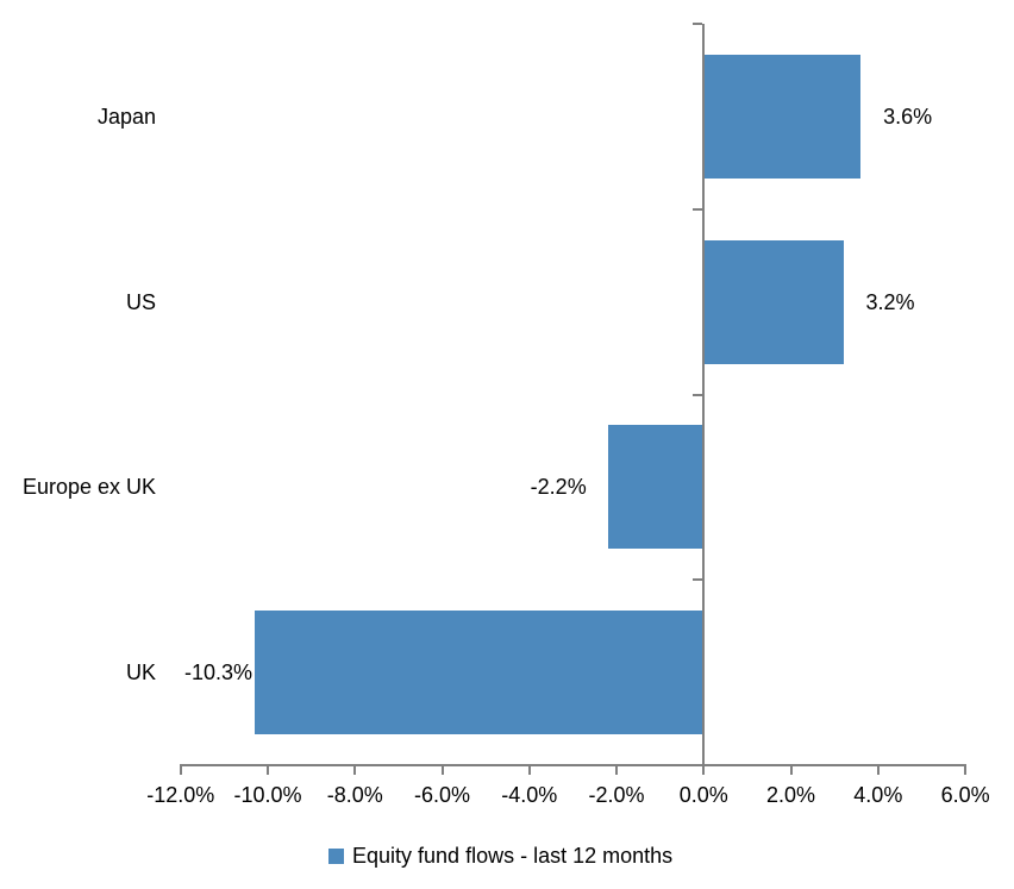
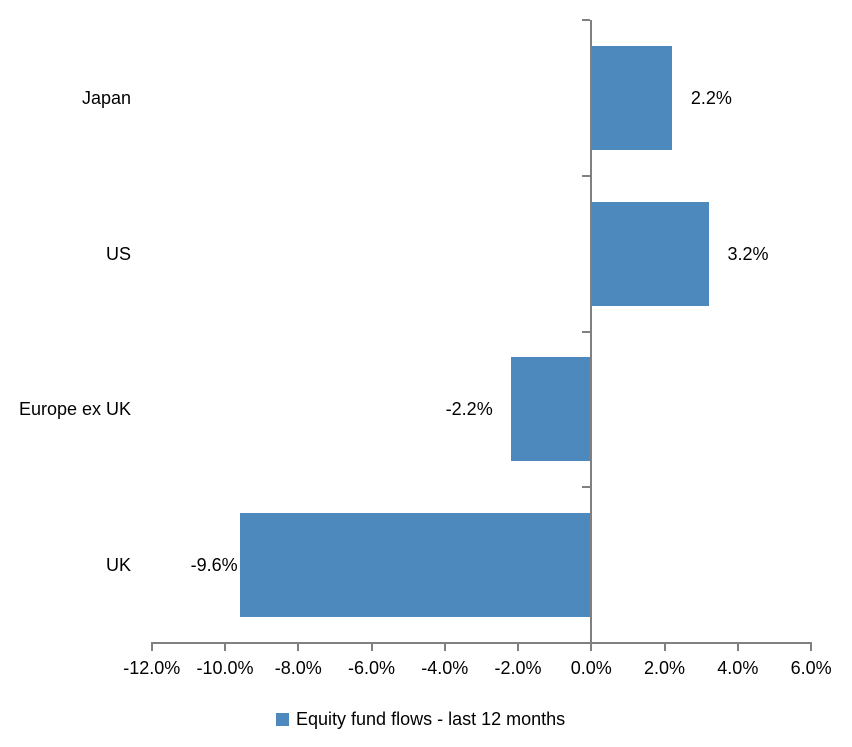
Japan: 3.6% -> 2.2%
UK: -10.3% -> -9.6%
